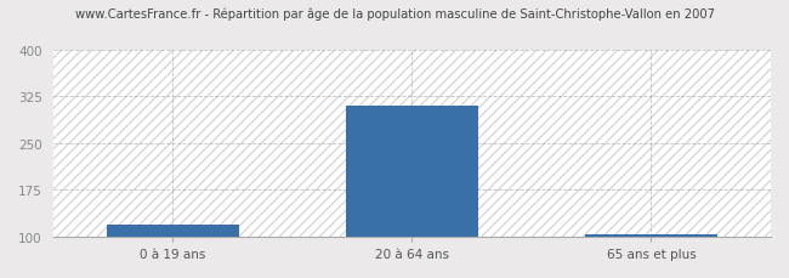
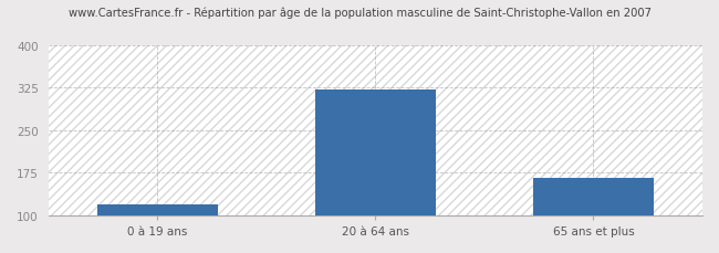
20 à 64 ans: 311 -> 322
65 ans et plus: 103 -> 166
